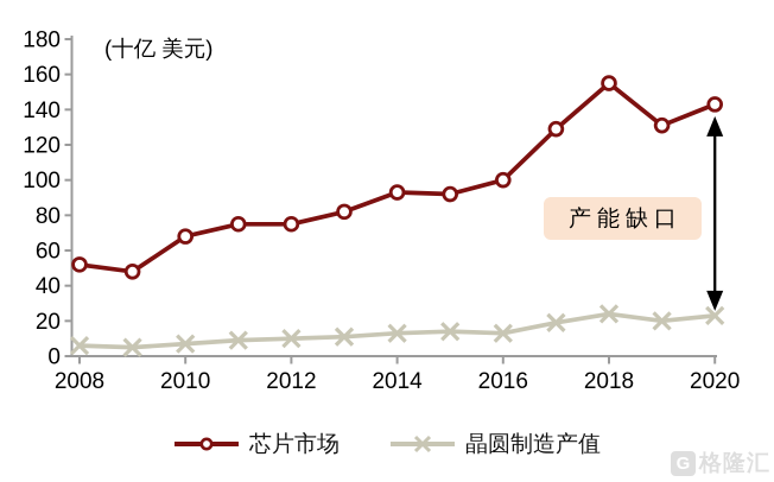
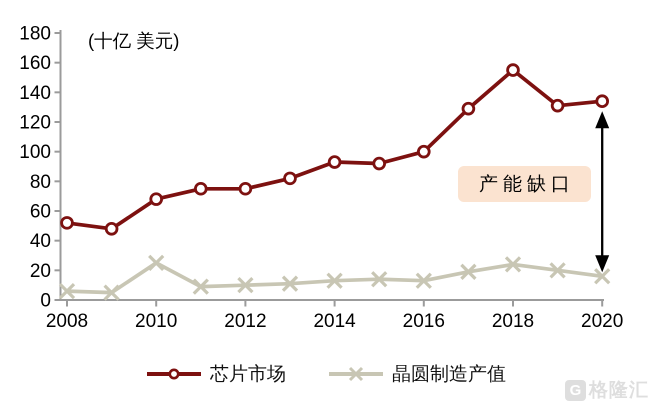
晶圆制造产值/2010: 7 -> 25
芯片市场/2020: 143 -> 134
晶圆制造产值/2020: 23 -> 16
